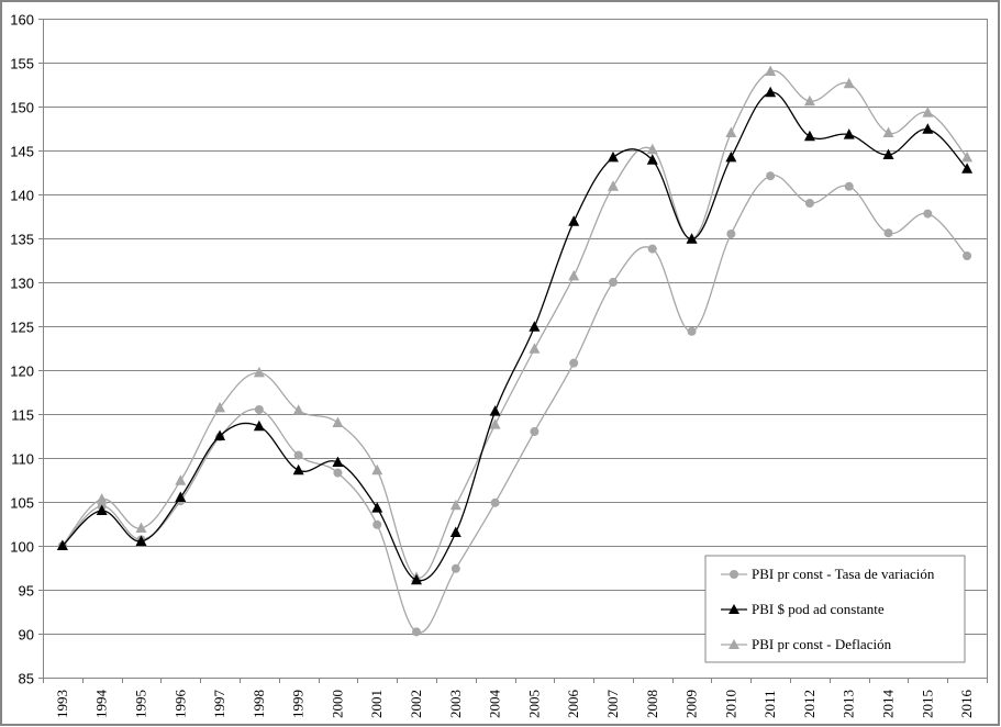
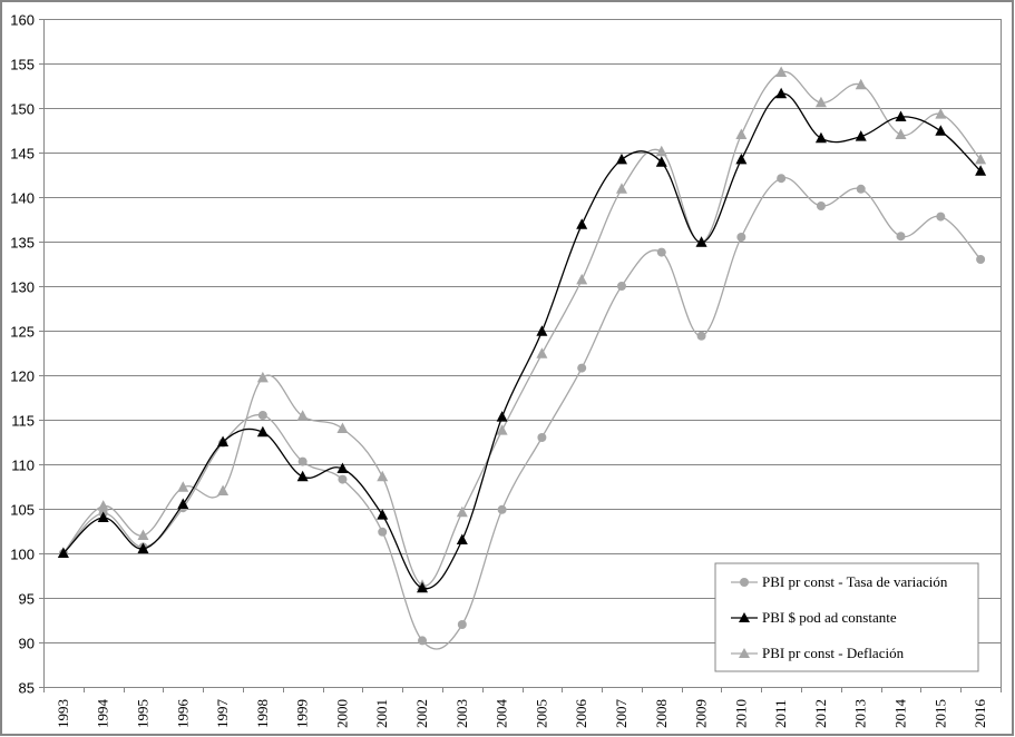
PBI pr const - Deflación/1997: 116 -> 107
PBI pr const - Tasa de variación/2003: 97 -> 92
PBI $ pod ad constante/2014: 144 -> 149
